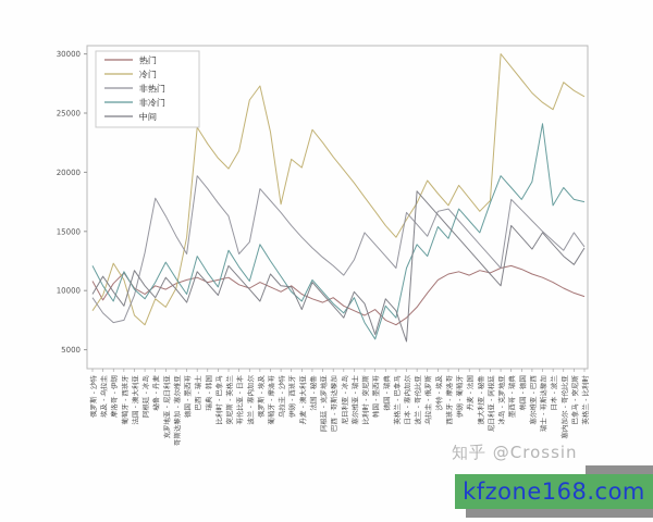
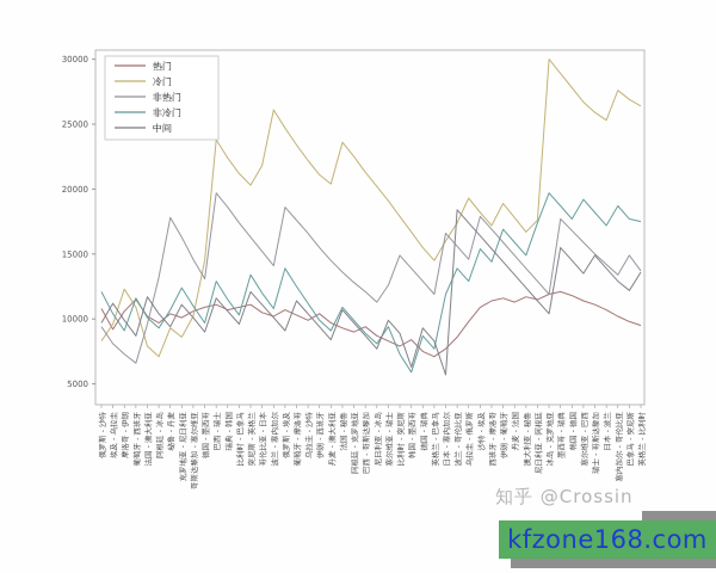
非热门/葡萄牙 - 西班牙: 7500 -> 6600
非热门/哥伦比亚 - 日本: 13100 -> 15200
冷门/俄罗斯 - 埃及: 27300 -> 24700
冷门/乌拉圭 - 沙特: 17300 -> 22200
中间/伊朗 - 西班牙: 10300 -> 9400
非热门/沙特 - 埃及: 16700 -> 17900
非冷门/瑞士 - 哥斯达黎加: 24100 -> 18200
